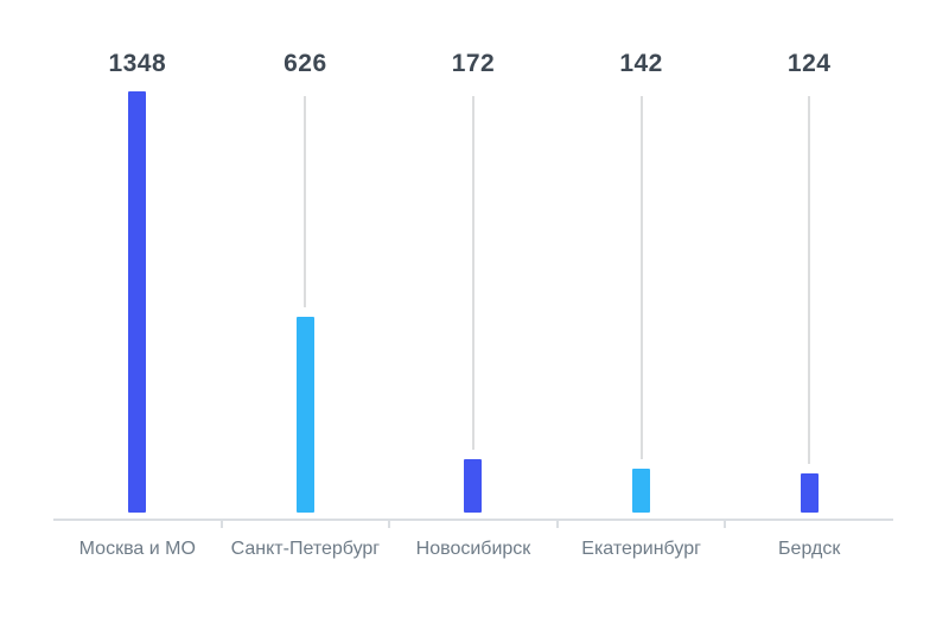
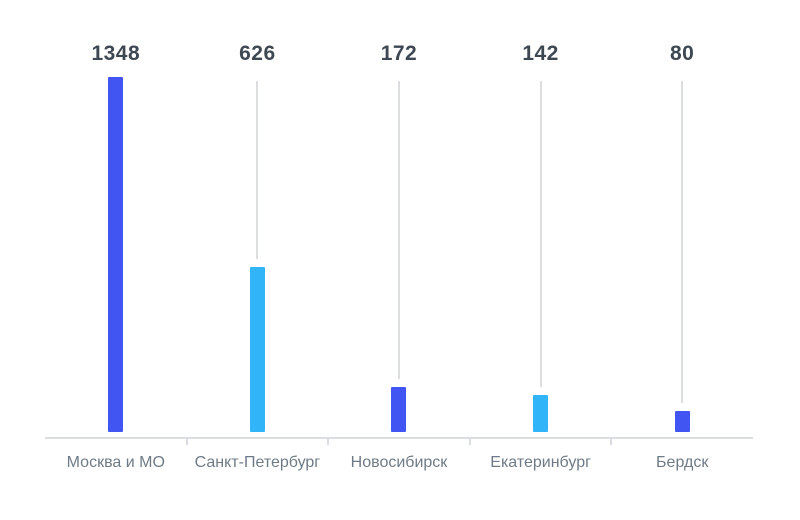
Бердск: 124 -> 80
